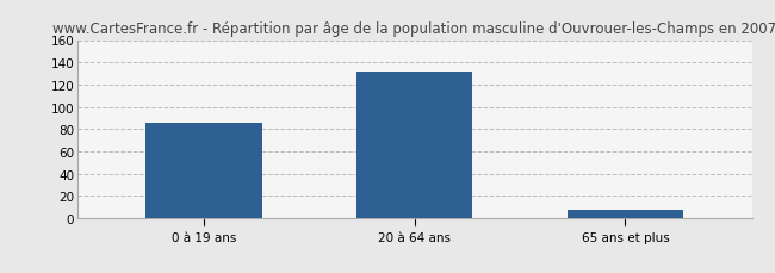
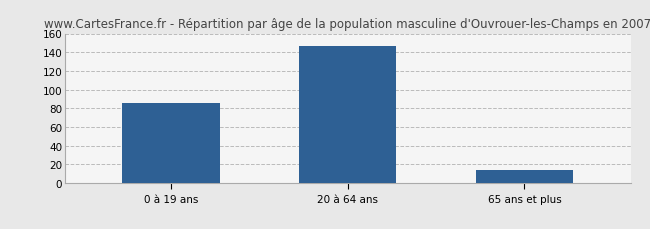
20 à 64 ans: 132 -> 147
65 ans et plus: 8 -> 14
